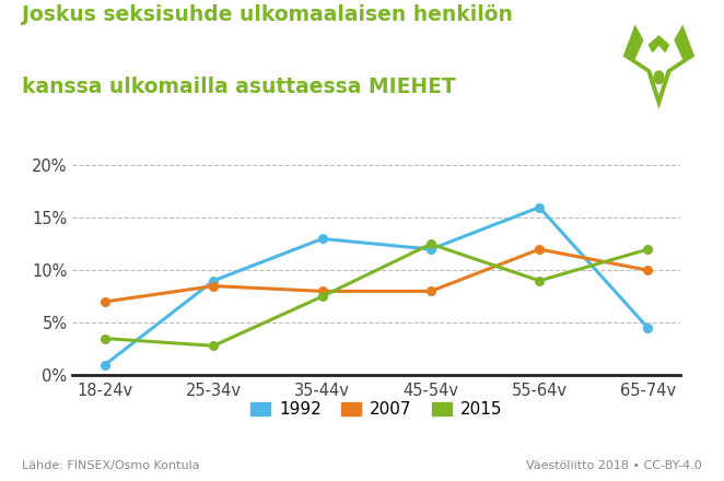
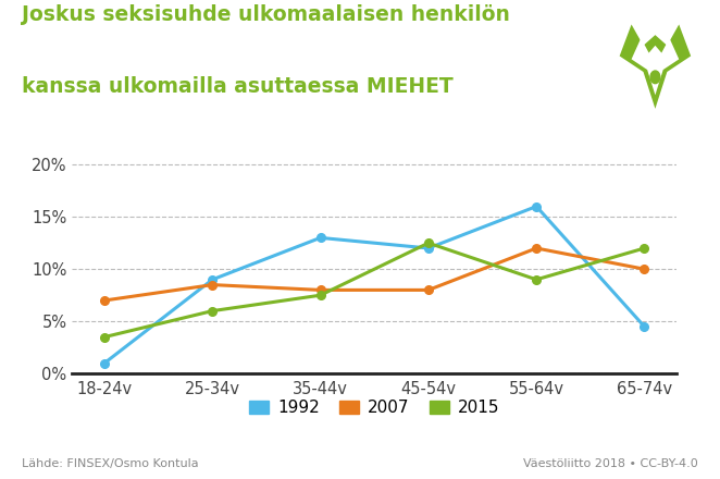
2015/25-34v: 2.8% -> 6.0%
